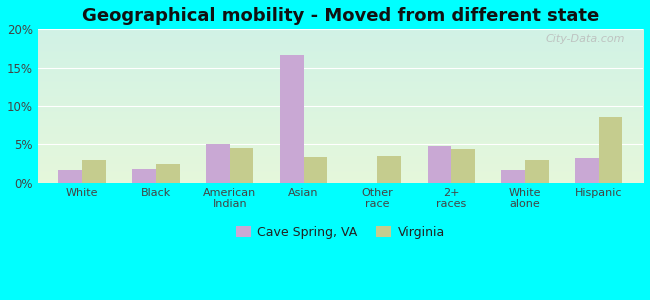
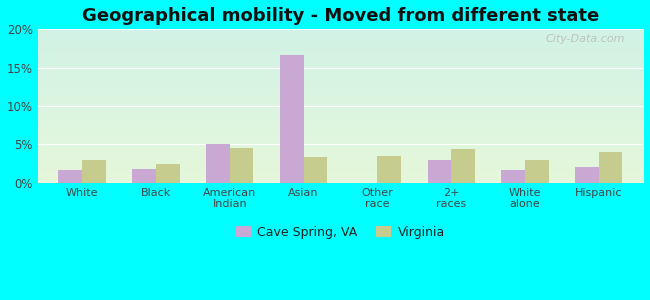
Cave Spring, VA/2+ races: 4.8% -> 2.9%
Cave Spring, VA/Hispanic: 3.2% -> 2.1%
Virginia/Hispanic: 8.6% -> 4.0%
